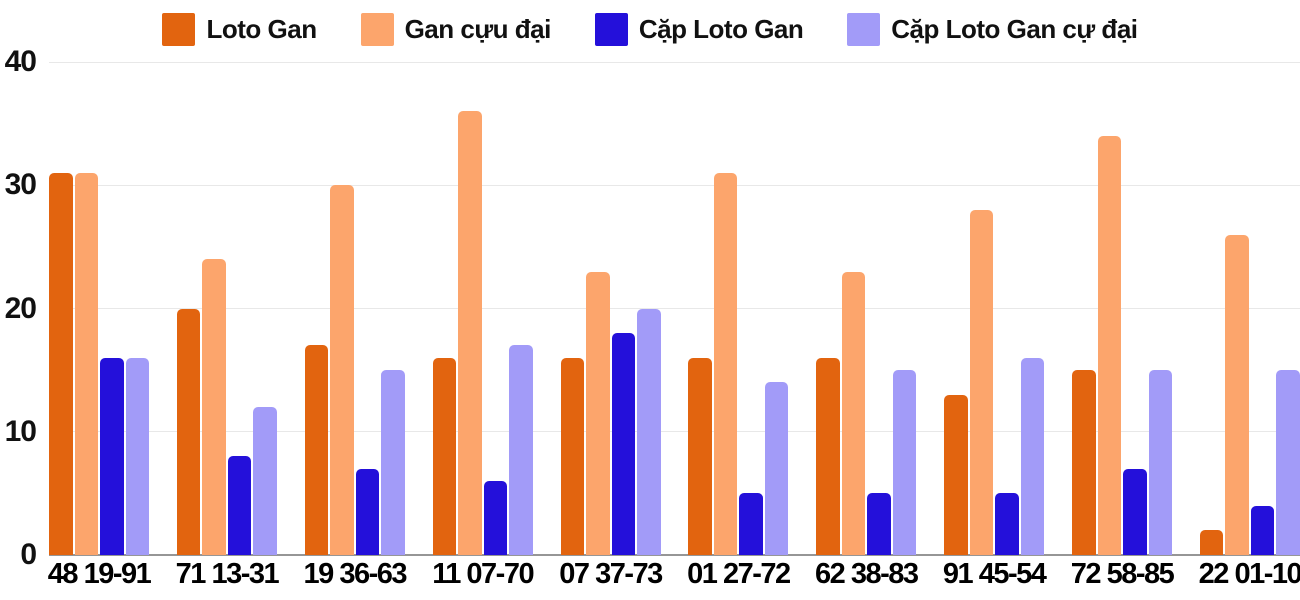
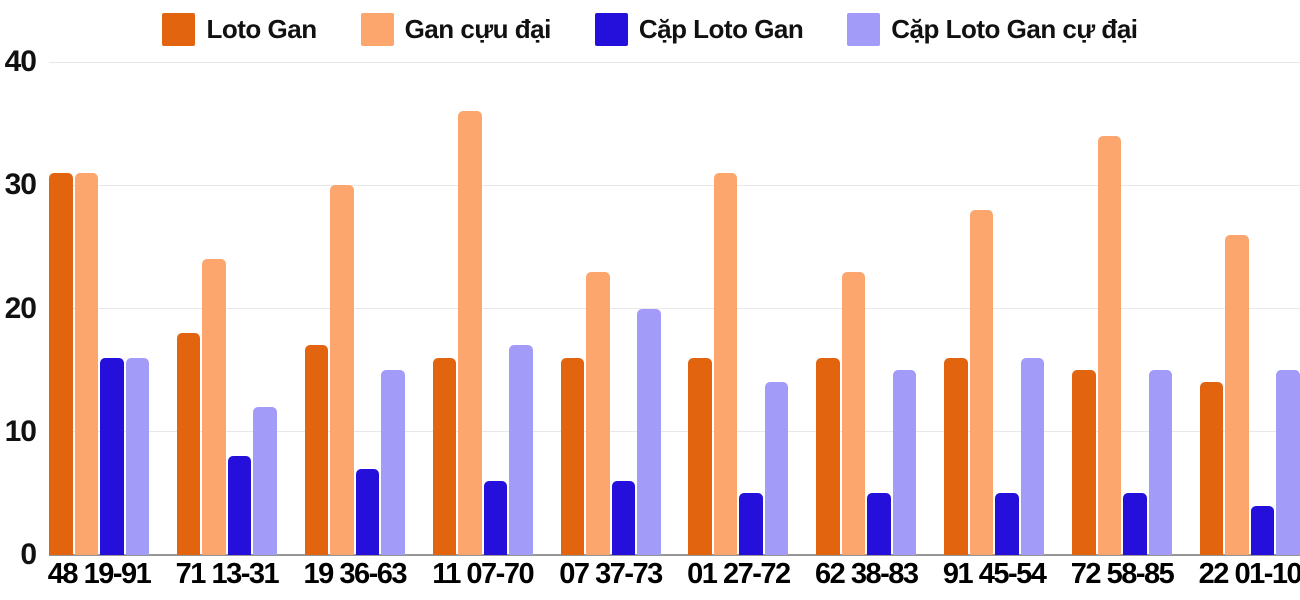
Loto Gan/71 13-31: 20 -> 18
Cặp Loto Gan/07 37-73: 18 -> 6
Loto Gan/91 45-54: 13 -> 16
Cặp Loto Gan/72 58-85: 7 -> 5
Loto Gan/22 01-10: 2 -> 14
